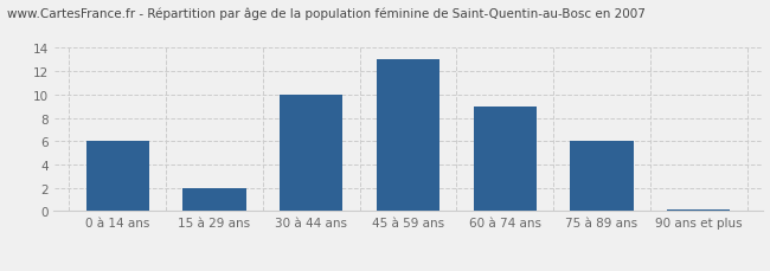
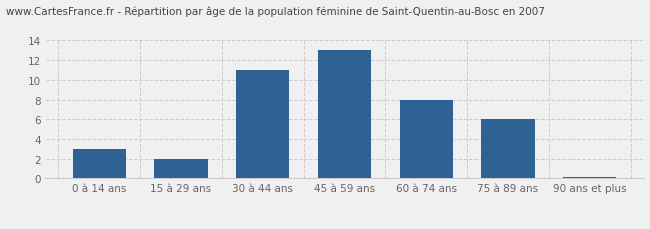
0 à 14 ans: 6.0 -> 3.0
30 à 44 ans: 10.0 -> 11.0
60 à 74 ans: 9.0 -> 8.0
